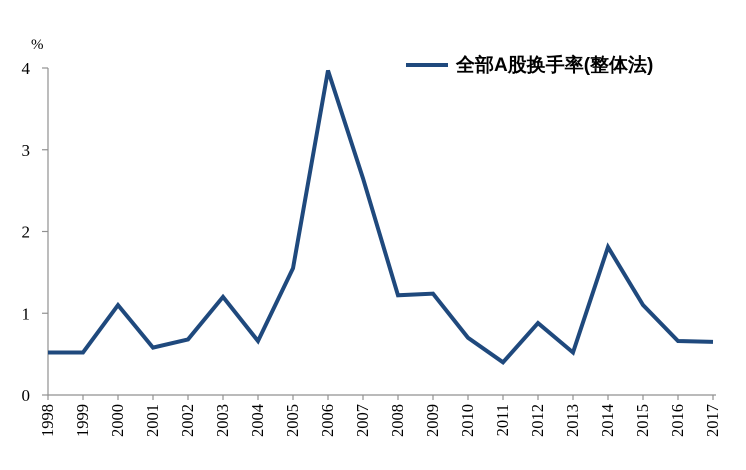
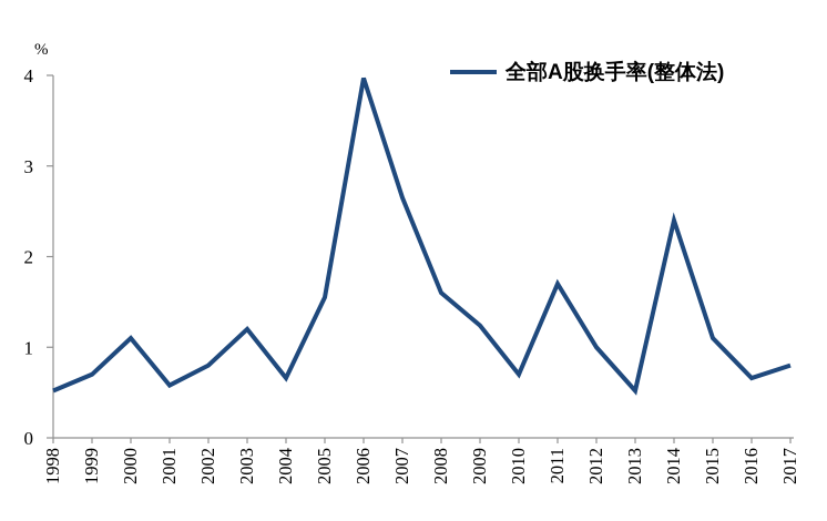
1999: 0.5 -> 0.7
2002: 0.7 -> 0.8
2008: 1.2 -> 1.6
2011: 0.4 -> 1.7
2012: 0.9 -> 1.0
2014: 1.8 -> 2.4
2017: 0.7 -> 0.8
